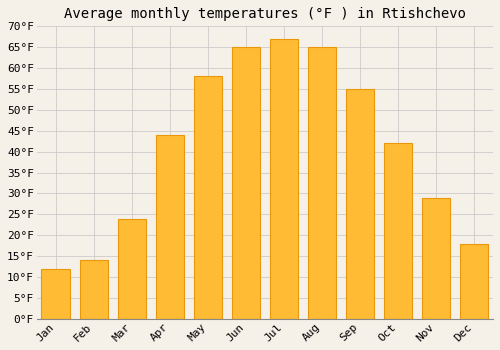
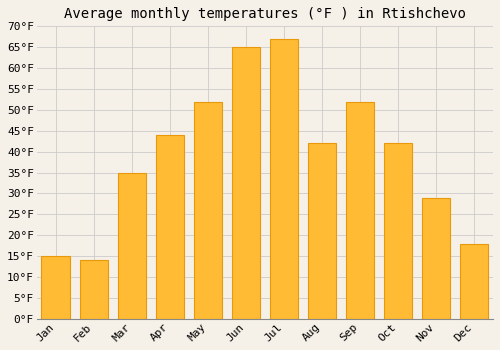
Jan: 12°F -> 15°F
Mar: 24°F -> 35°F
May: 58°F -> 52°F
Aug: 65°F -> 42°F
Sep: 55°F -> 52°F
